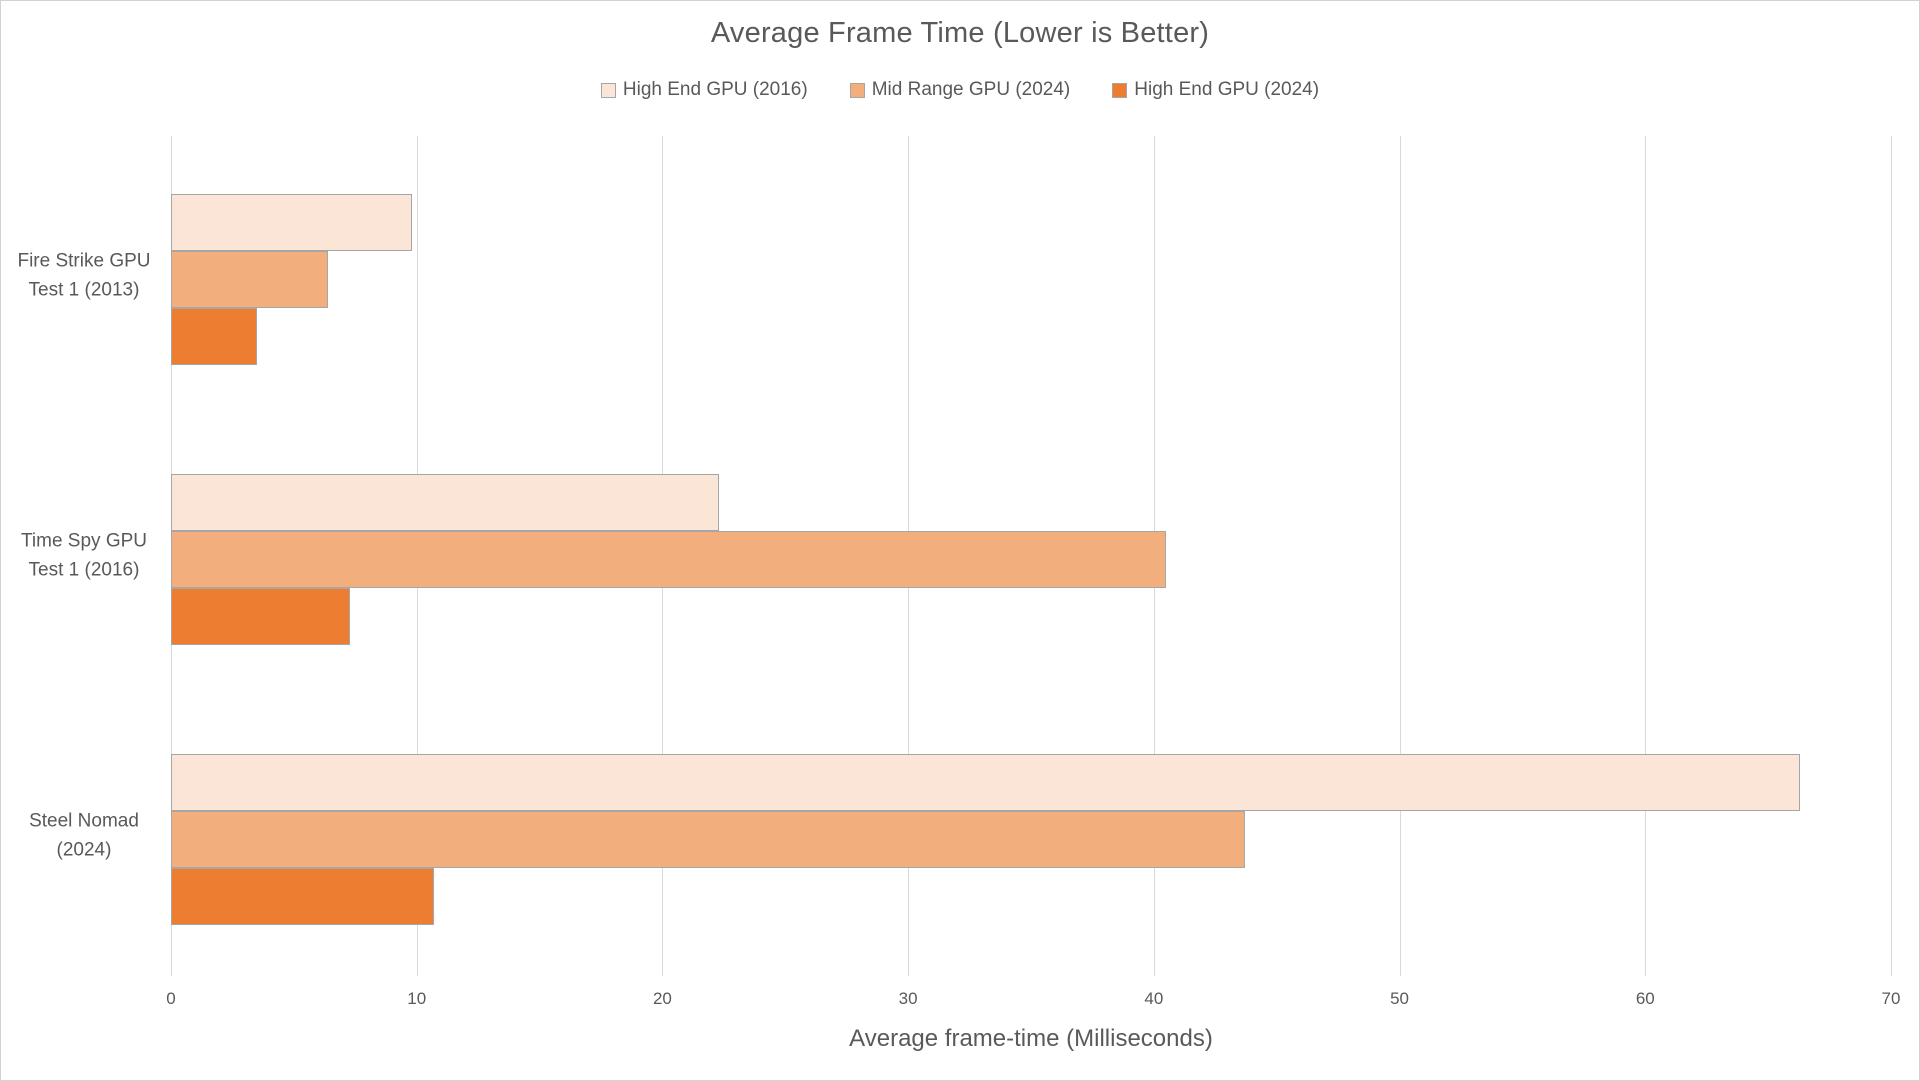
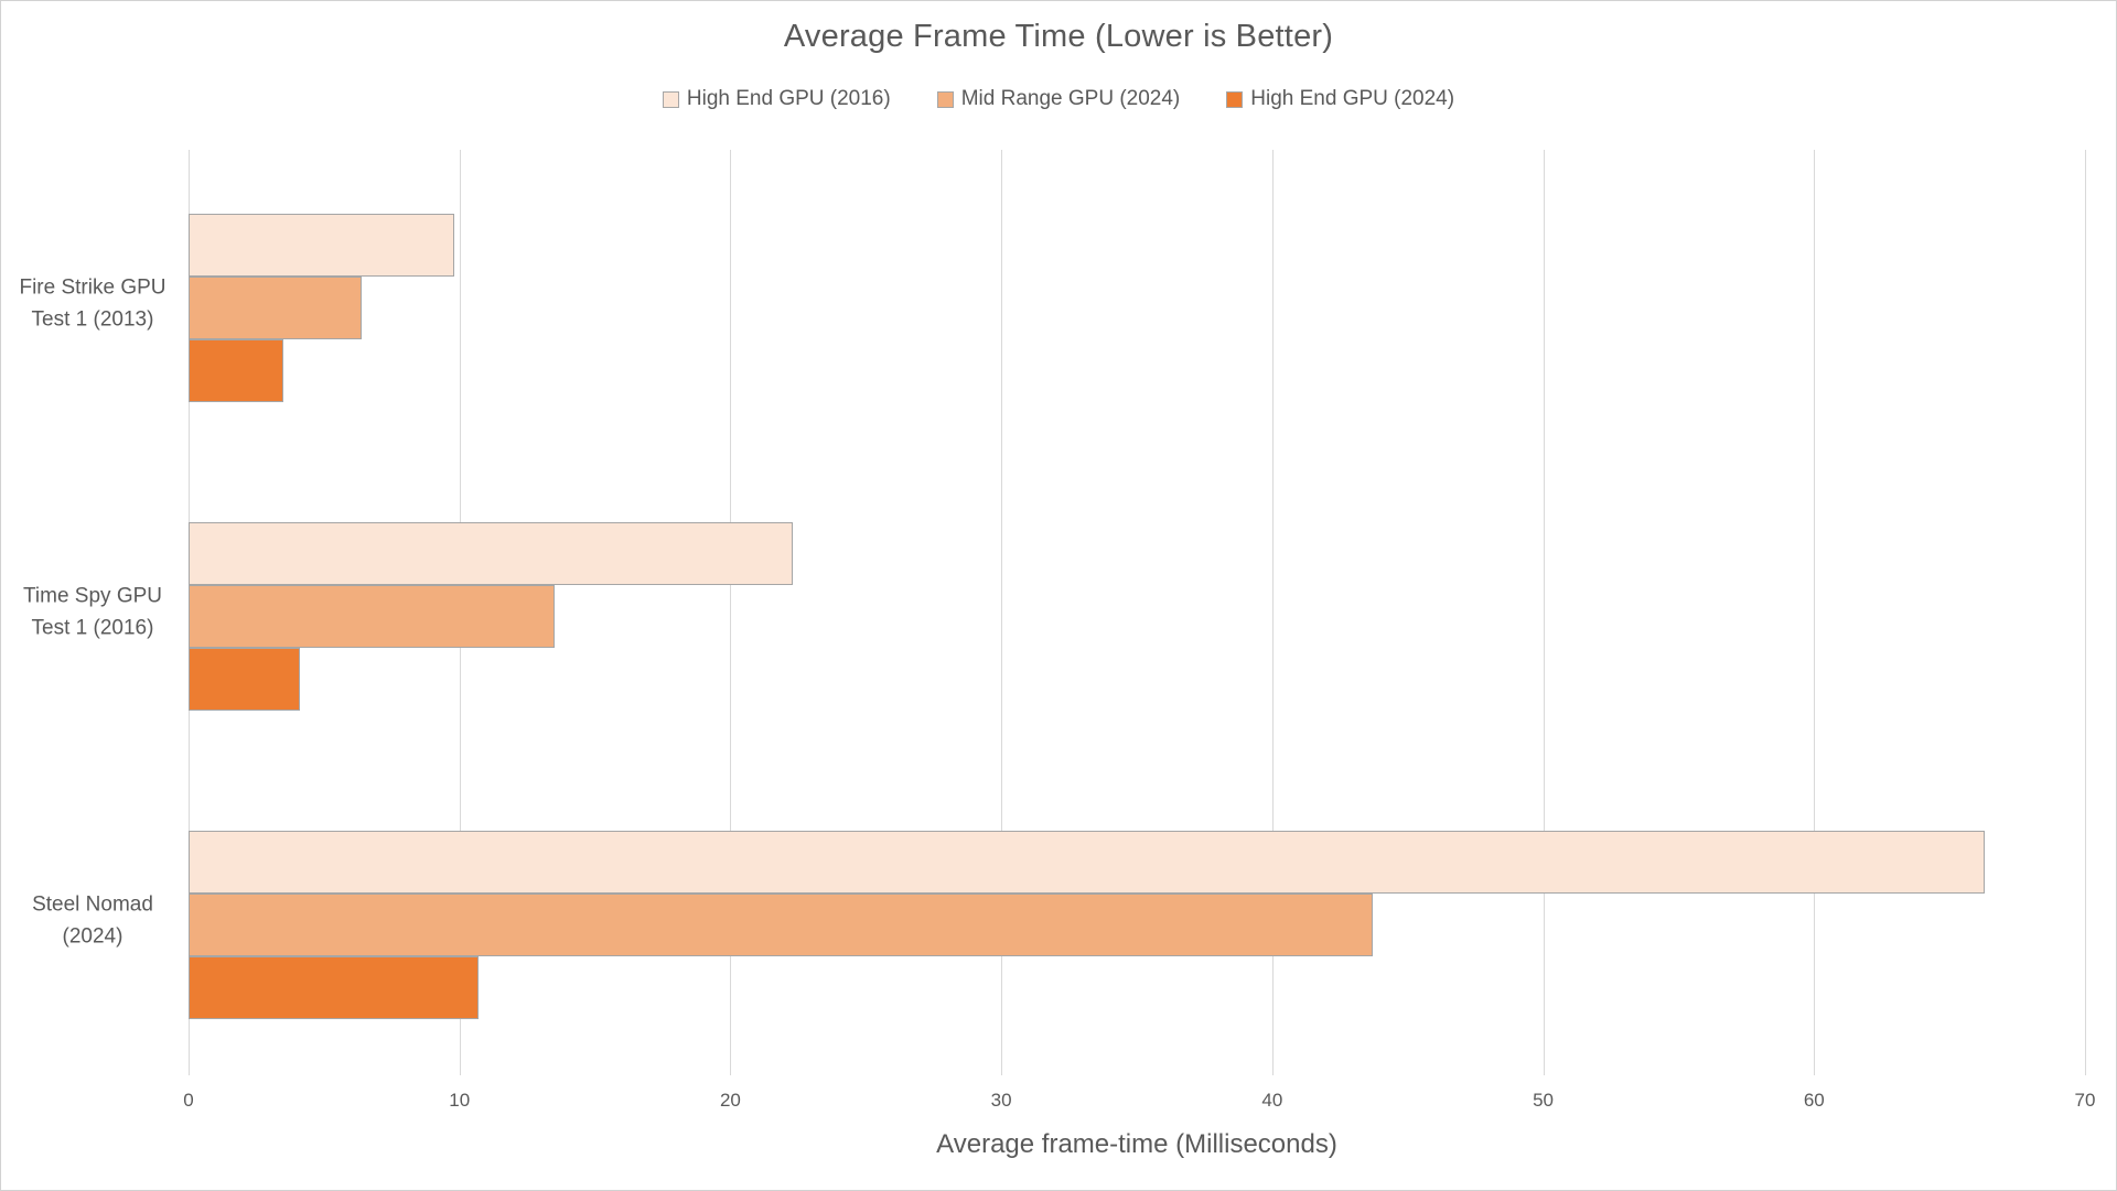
Mid Range GPU (2024)/Time Spy GPU Test 1 (2016): 40.5 -> 13.5
High End GPU (2024)/Time Spy GPU Test 1 (2016): 7.3 -> 4.1
